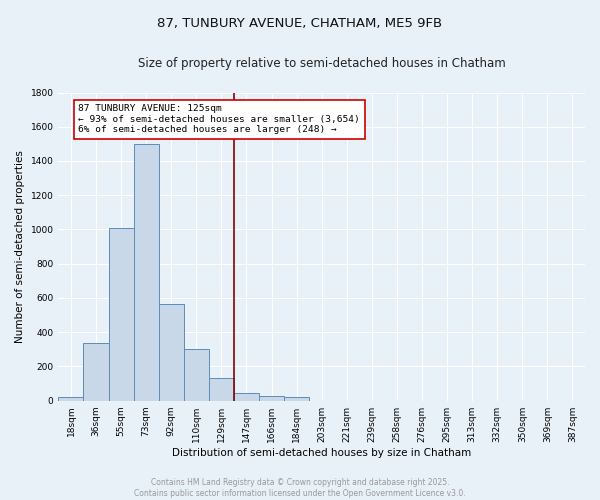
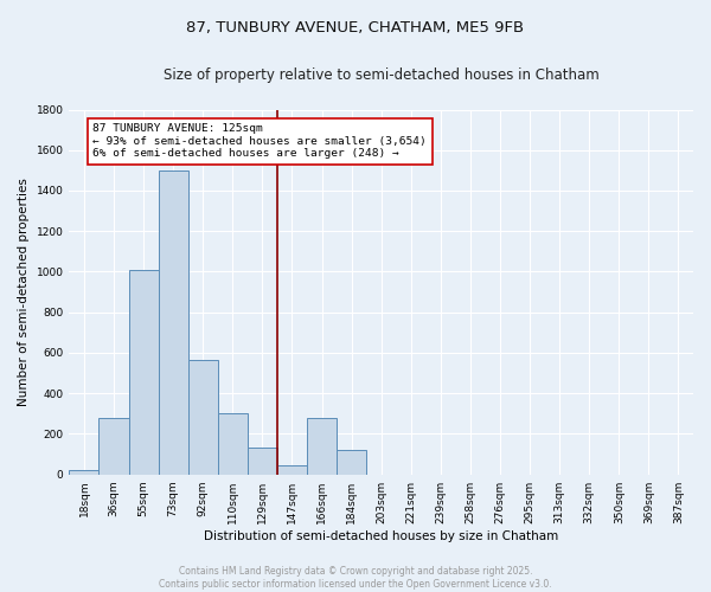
36sqm: 340 -> 280
166sqm: 20 -> 280
184sqm: 20 -> 120
